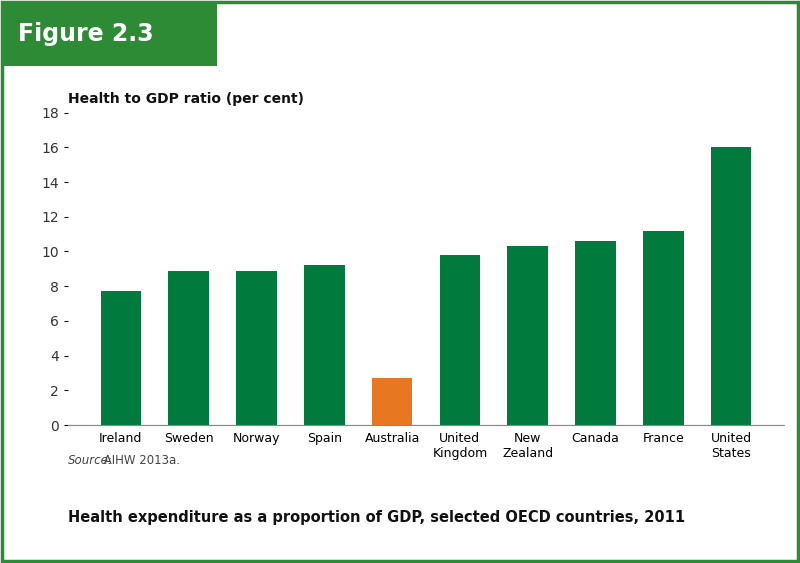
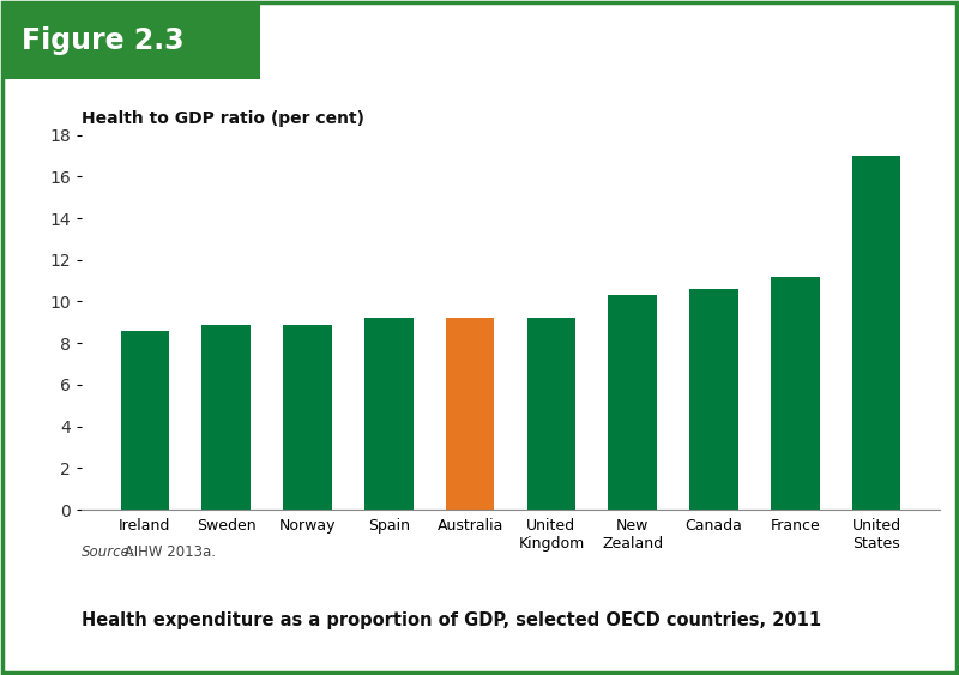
Ireland: 7.7 -> 8.6
Australia: 2.7 -> 9.2
United Kingdom: 9.8 -> 9.2
United States: 16.0 -> 17.0
